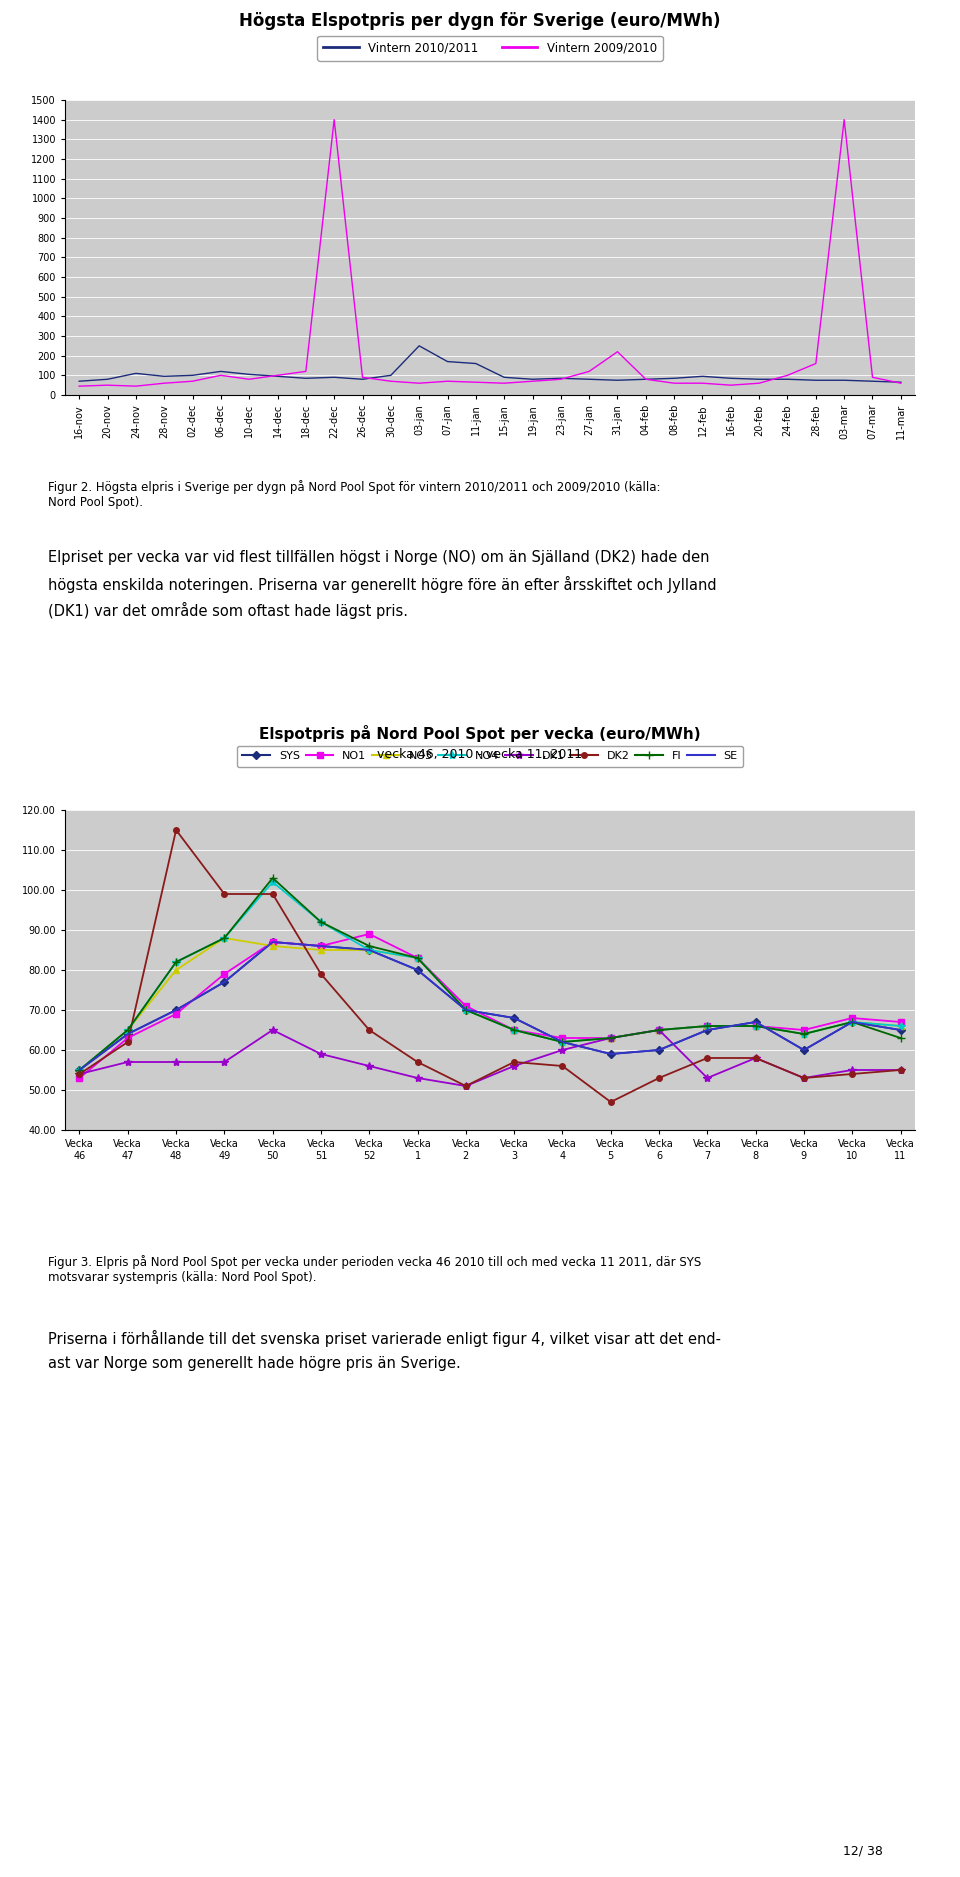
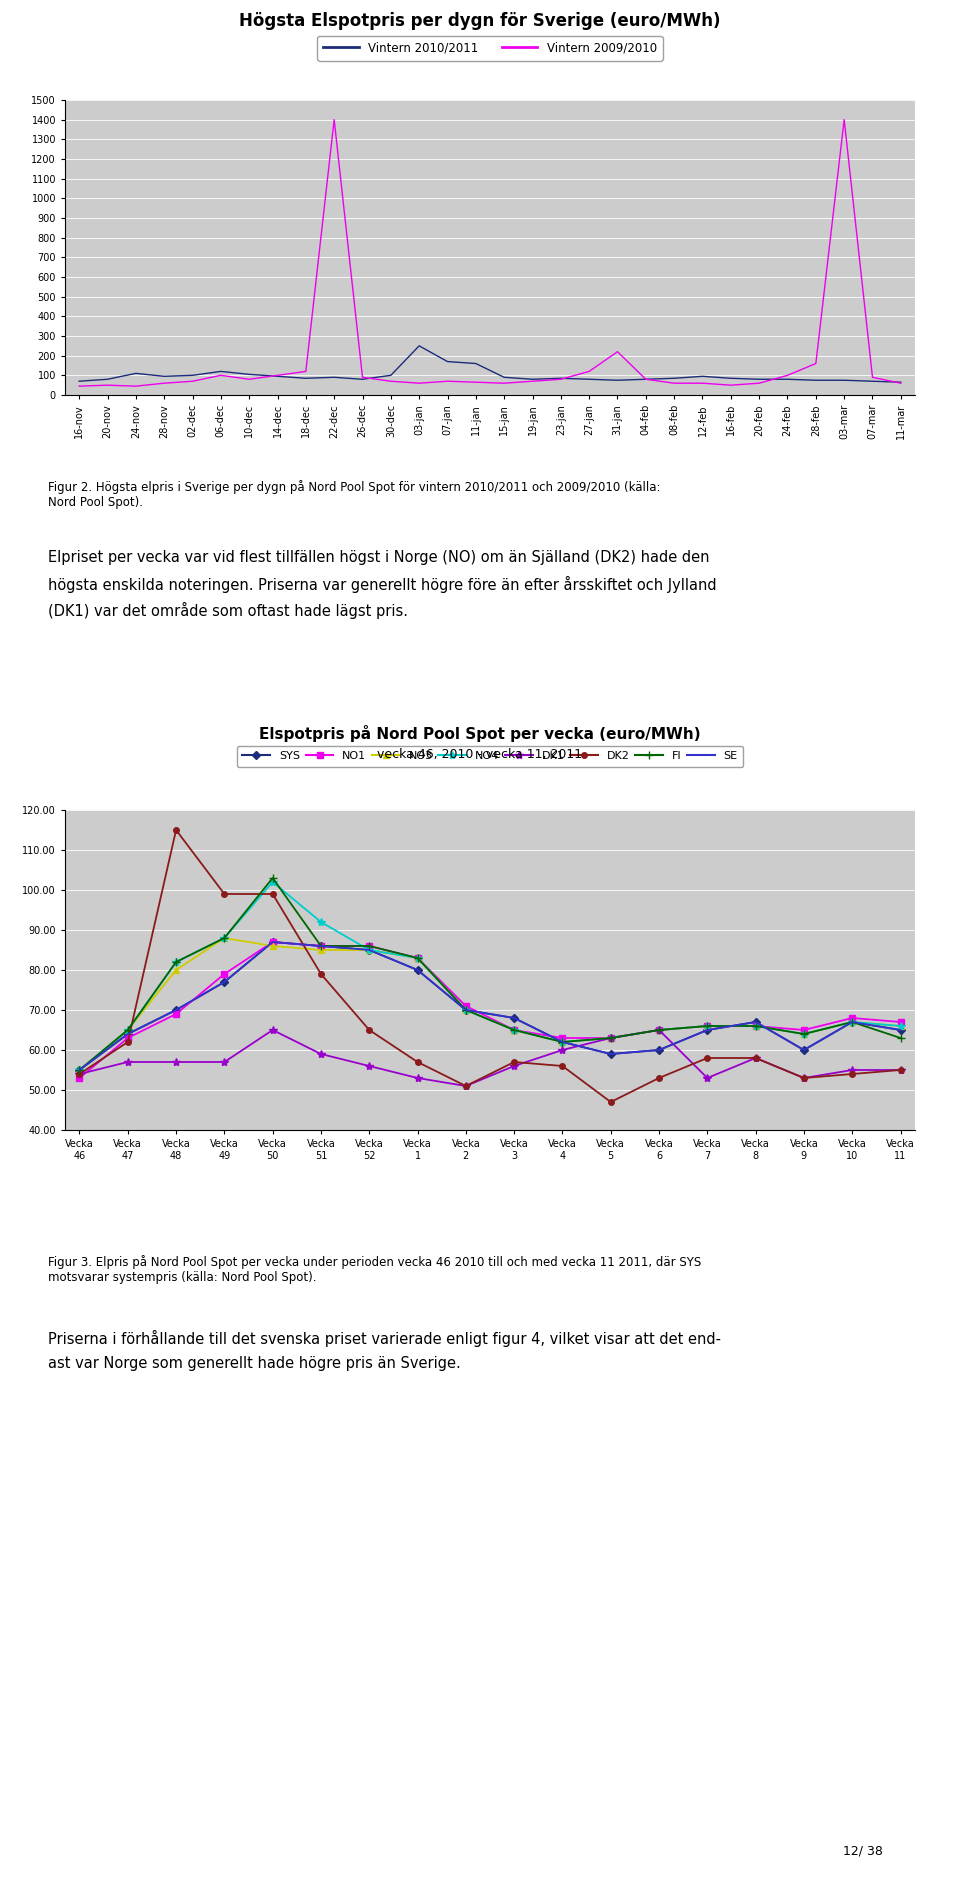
FI/Vecka 51: 92 -> 86
NO1/Vecka 52: 89 -> 86
